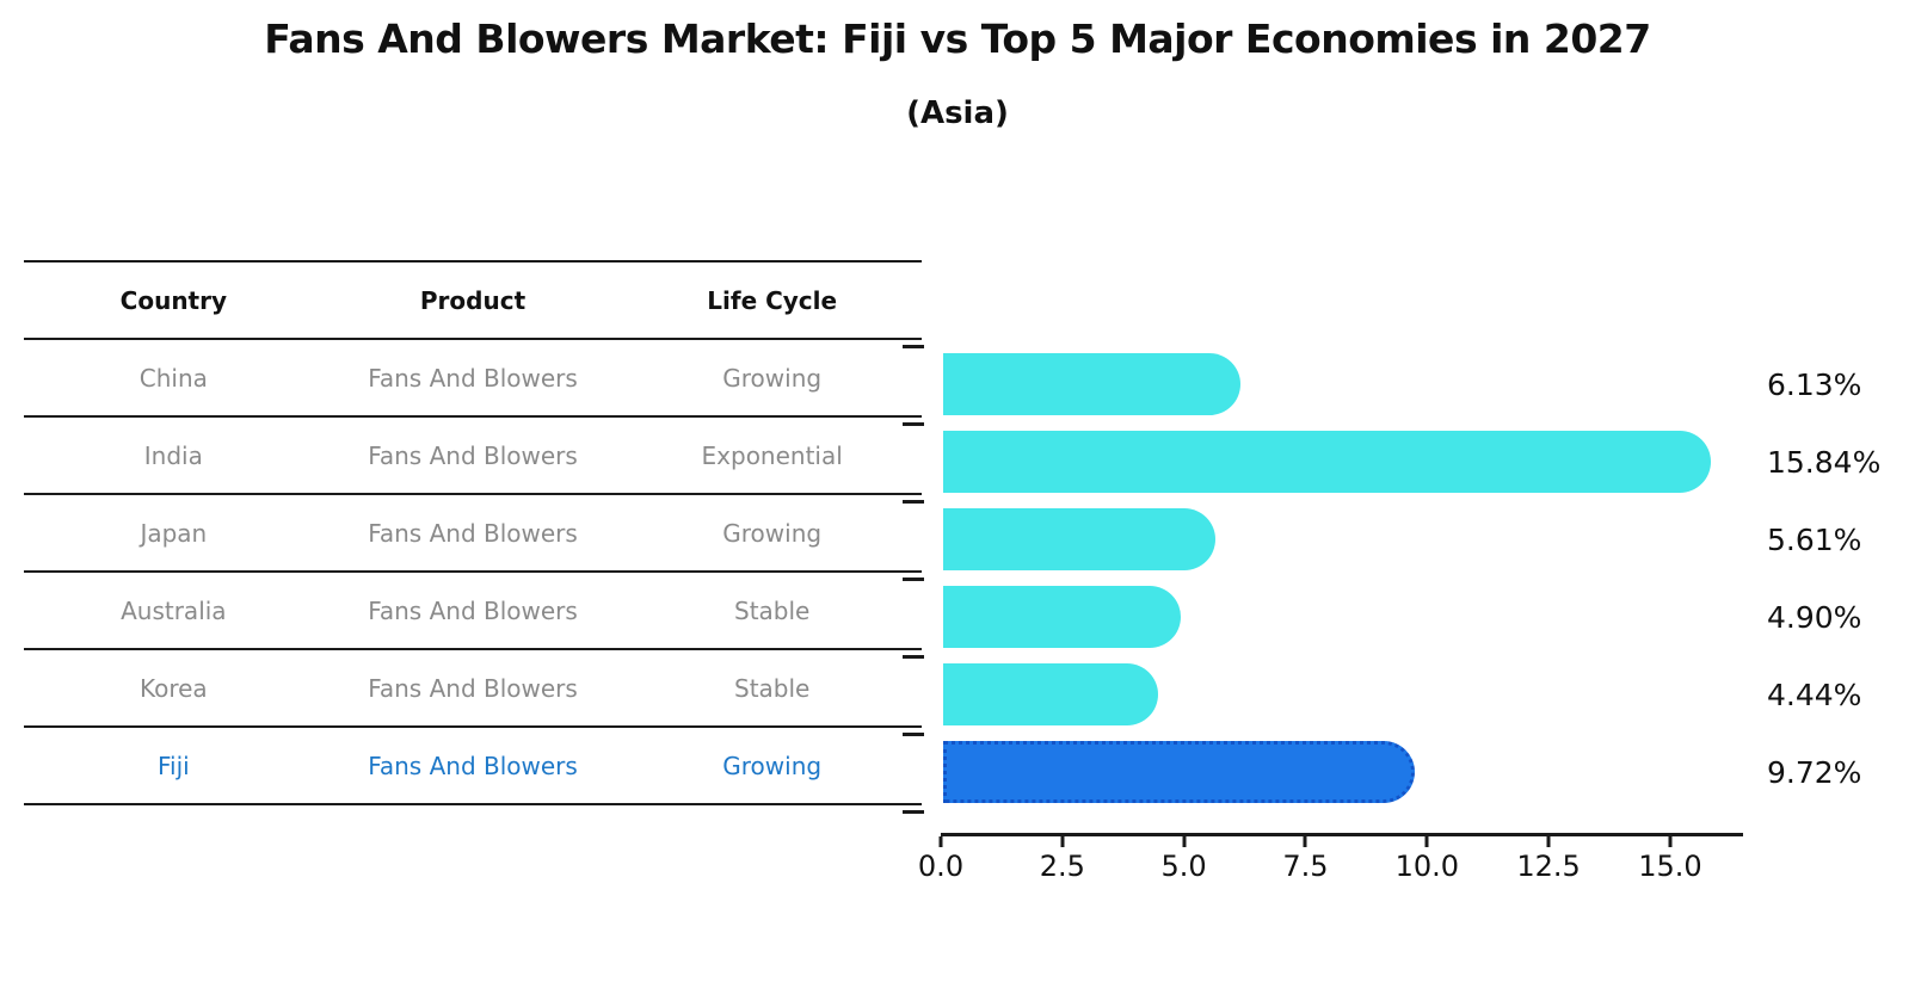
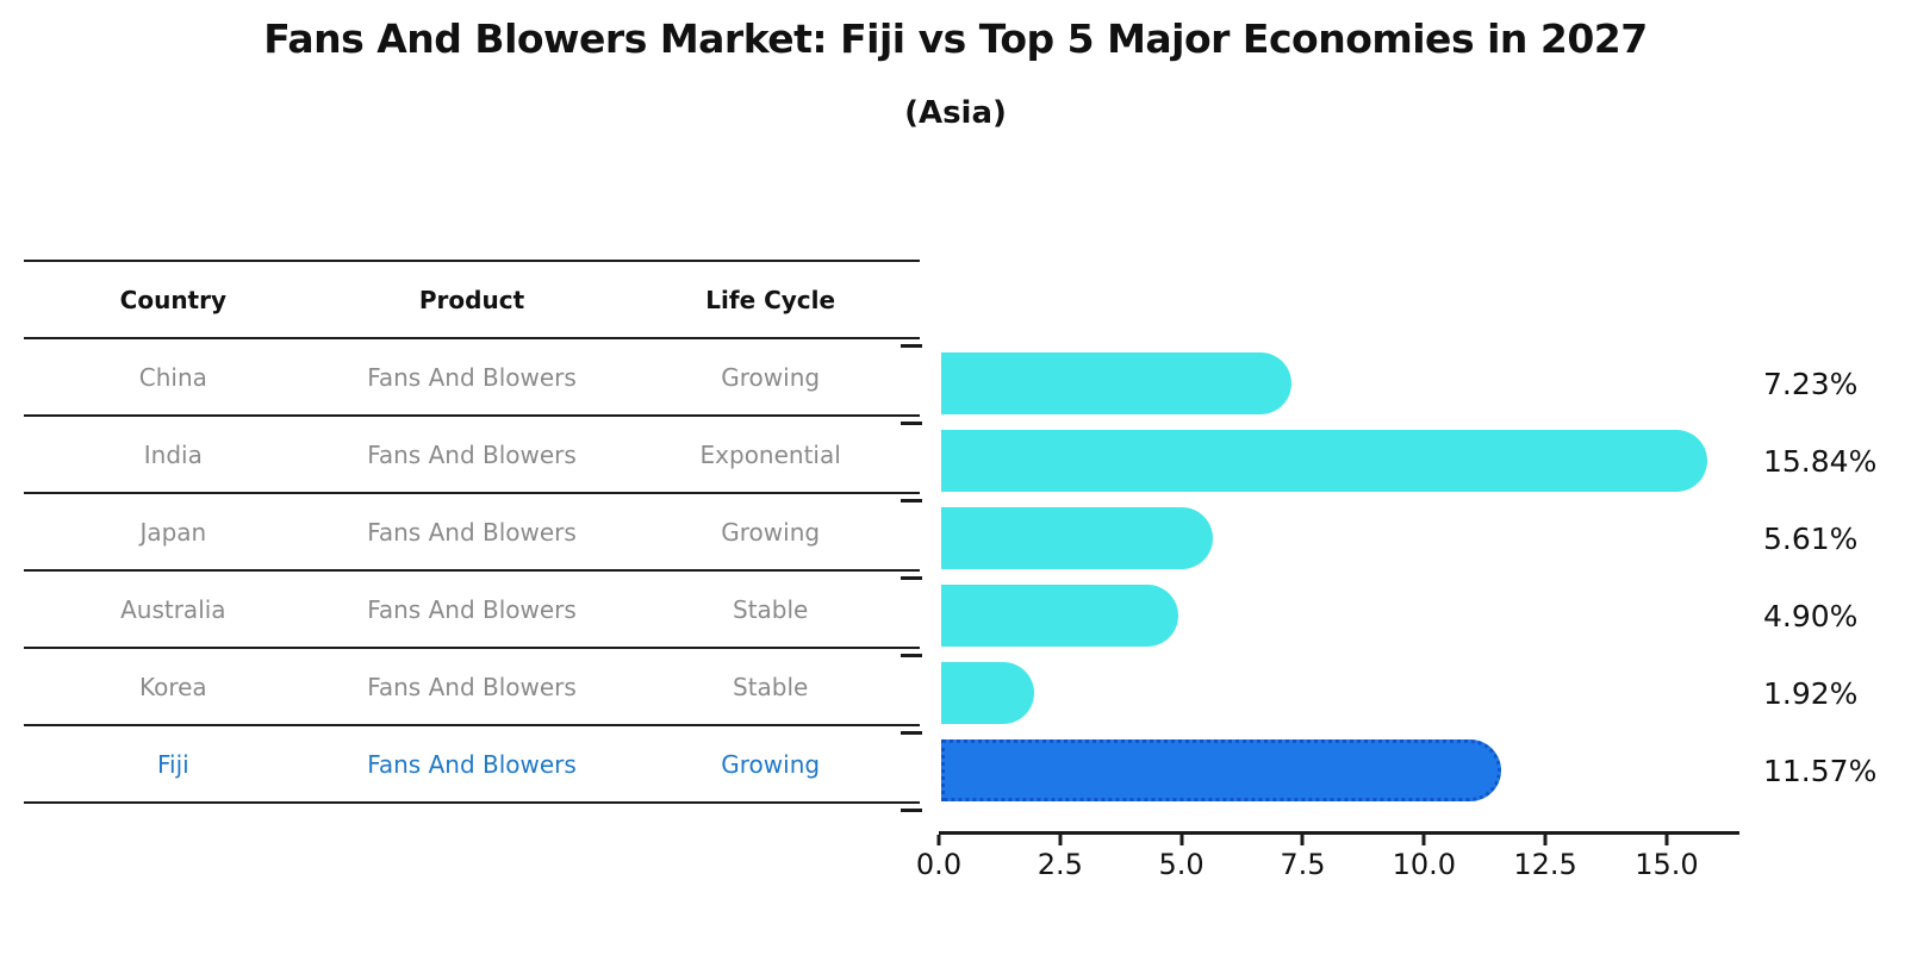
China: 6.13% -> 7.23%
Korea: 4.44% -> 1.92%
Fiji: 9.72% -> 11.57%
